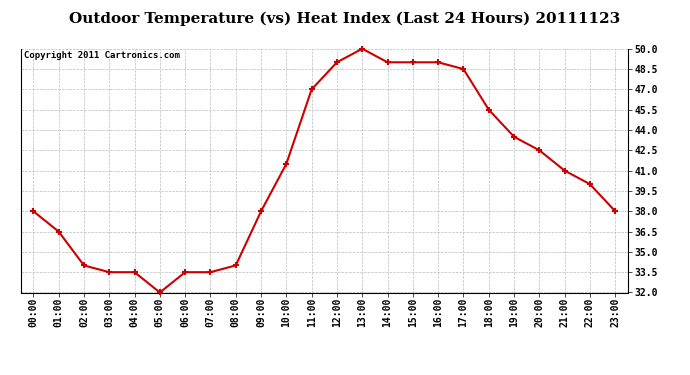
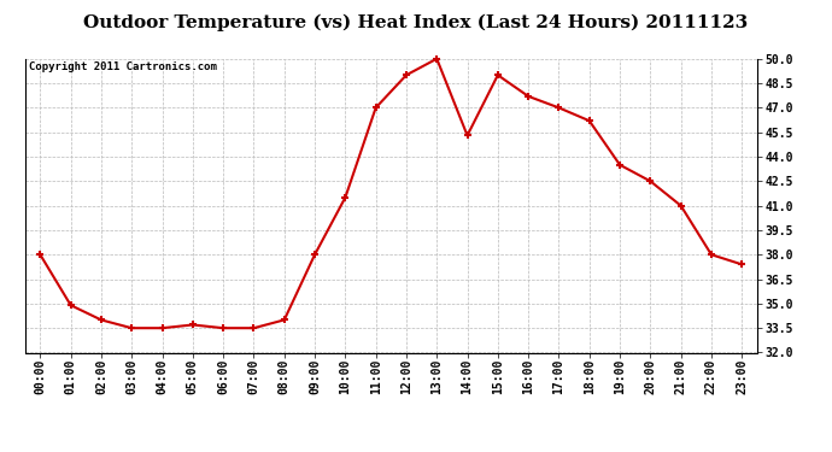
01:00: 36.5 -> 34.9
05:00: 32.0 -> 33.7
14:00: 49.0 -> 45.3
16:00: 49.0 -> 47.7
17:00: 48.5 -> 47.0
18:00: 45.5 -> 46.2
22:00: 40.0 -> 38.0
23:00: 38.0 -> 37.4
